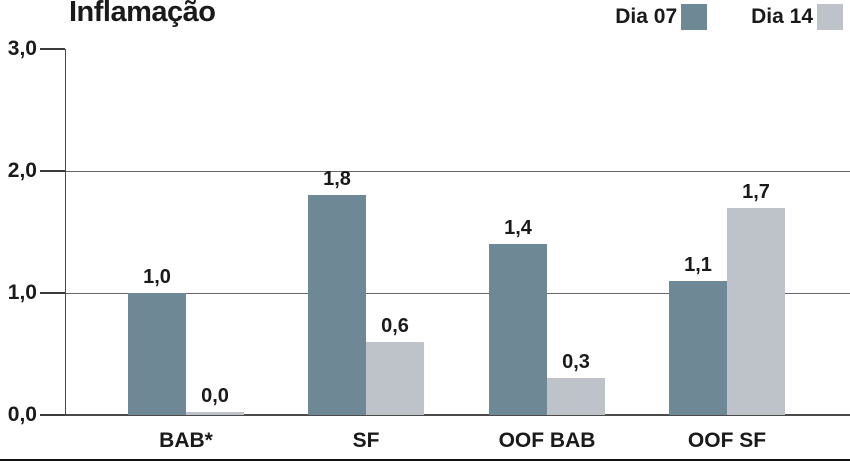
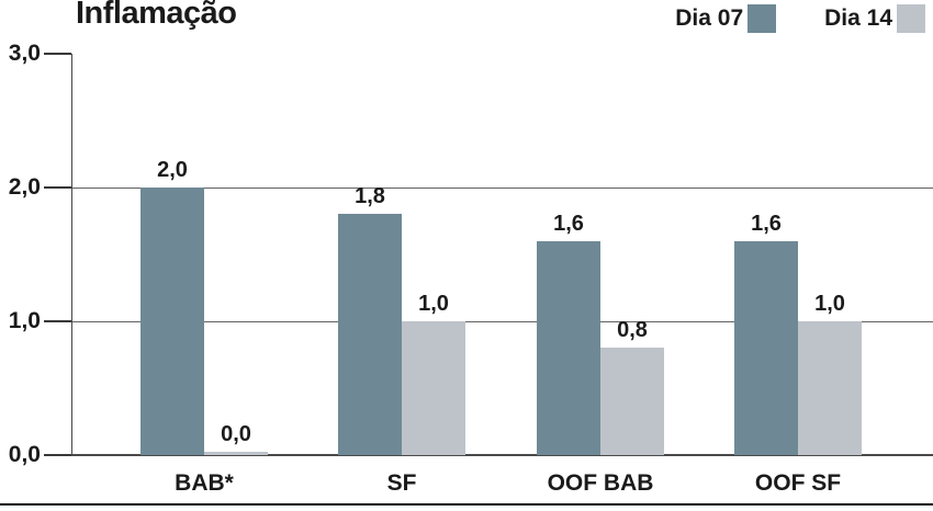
Dia 07/BAB*: 1,0 -> 2,0
Dia 14/SF: 0,6 -> 1,0
Dia 07/OOF BAB: 1,4 -> 1,6
Dia 14/OOF BAB: 0,3 -> 0,8
Dia 07/OOF SF: 1,1 -> 1,6
Dia 14/OOF SF: 1,7 -> 1,0
